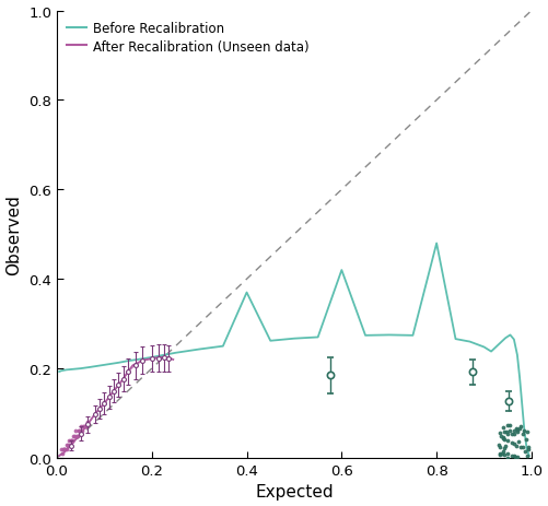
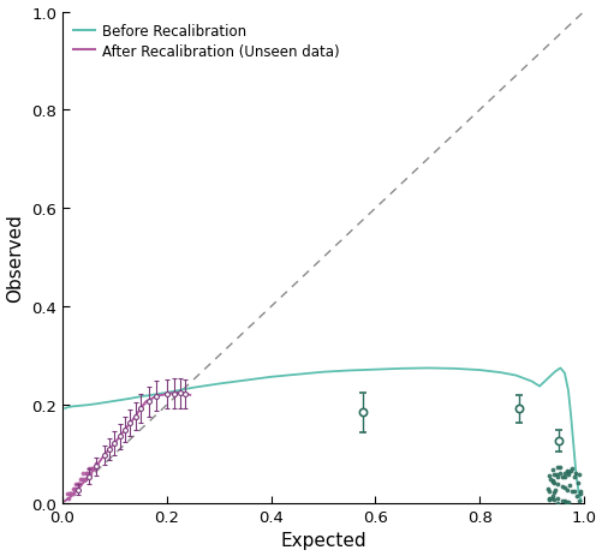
Before Recalibration/0.4: 0.370 -> 0.257
Before Recalibration/0.6: 0.420 -> 0.272
Before Recalibration/0.8: 0.480 -> 0.271
